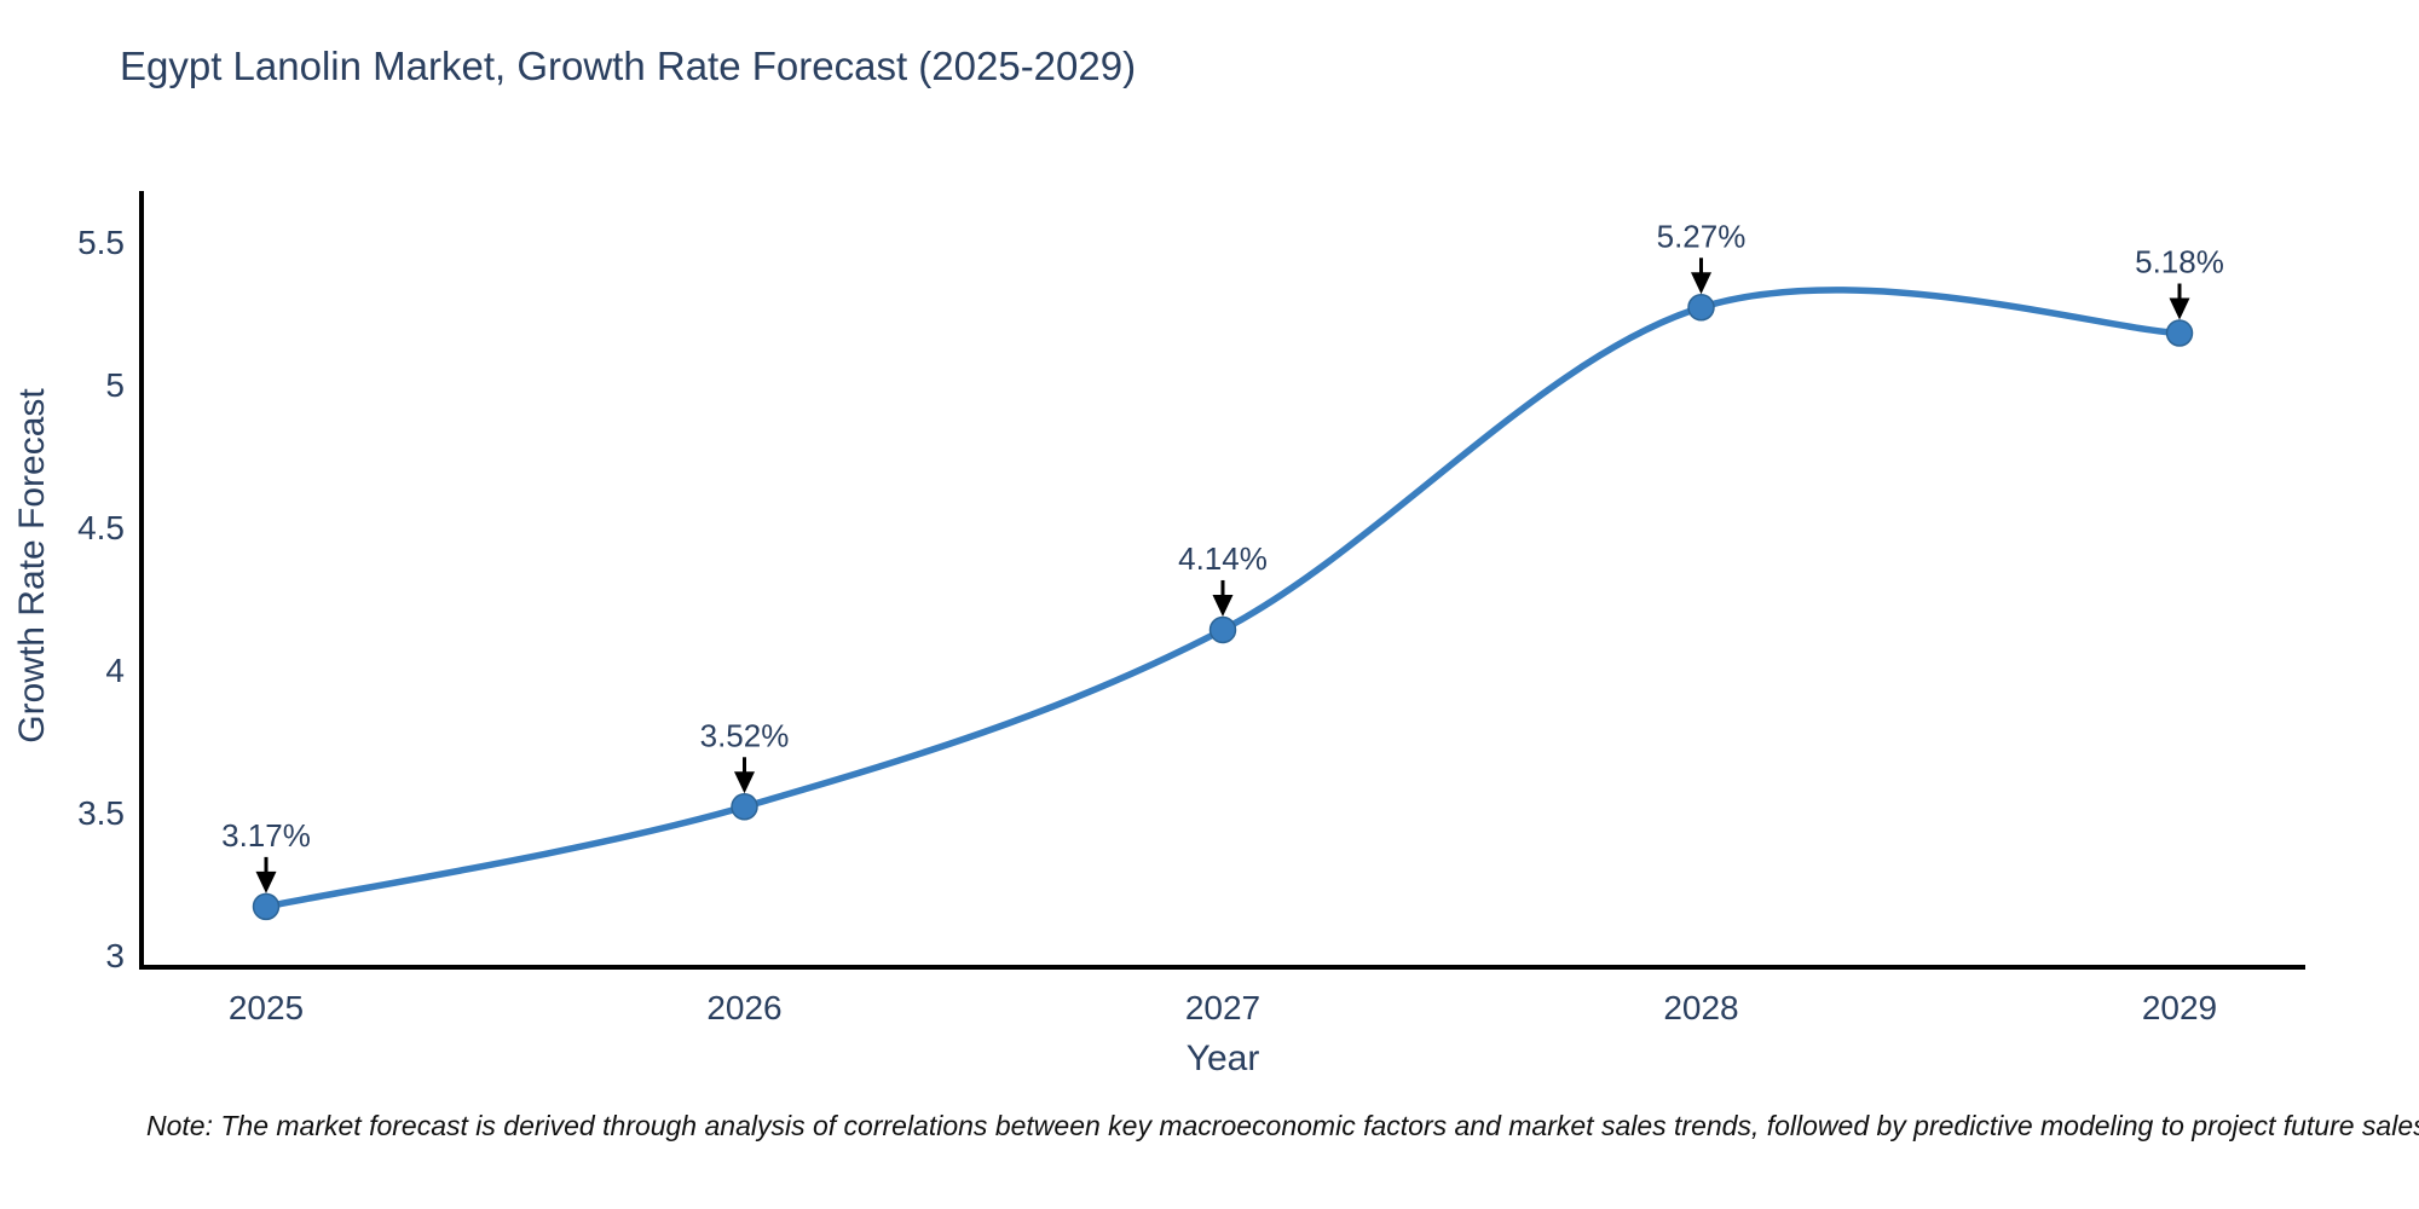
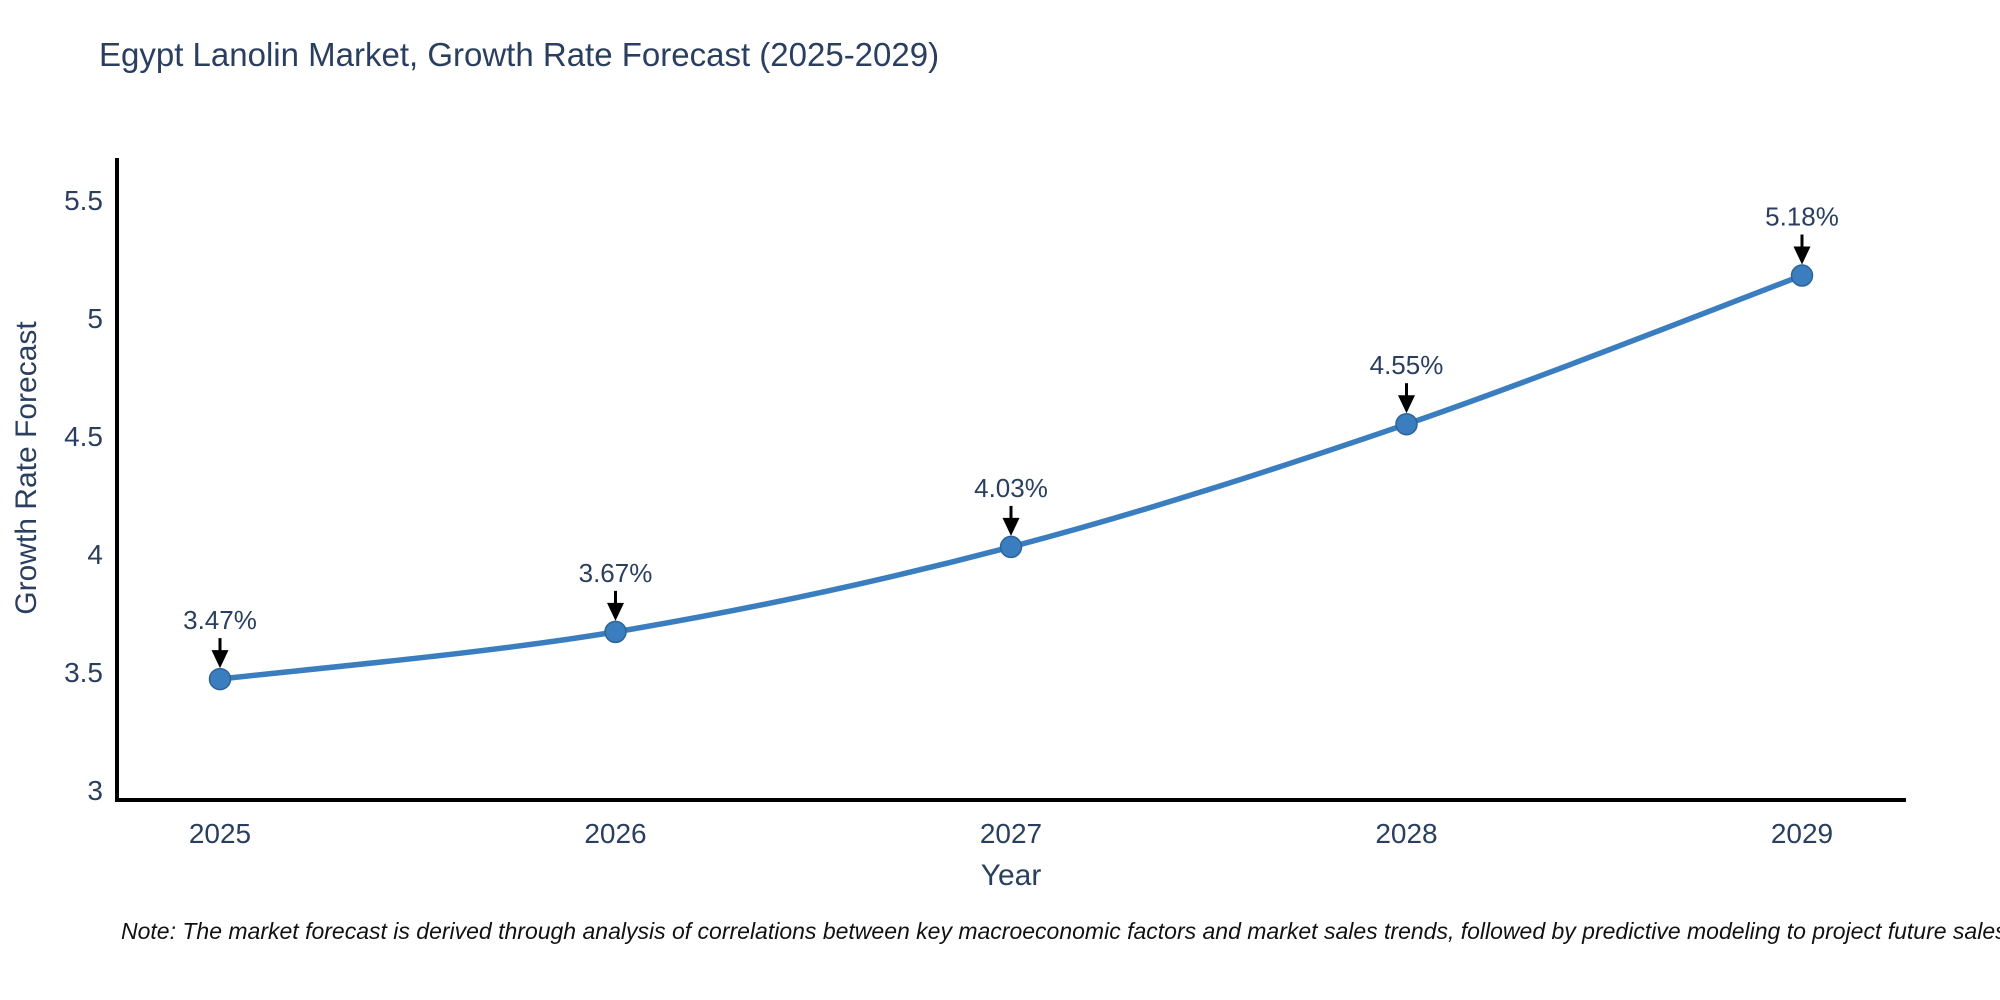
2025: 3.17% -> 3.47%
2026: 3.52% -> 3.67%
2027: 4.14% -> 4.03%
2028: 5.27% -> 4.55%
